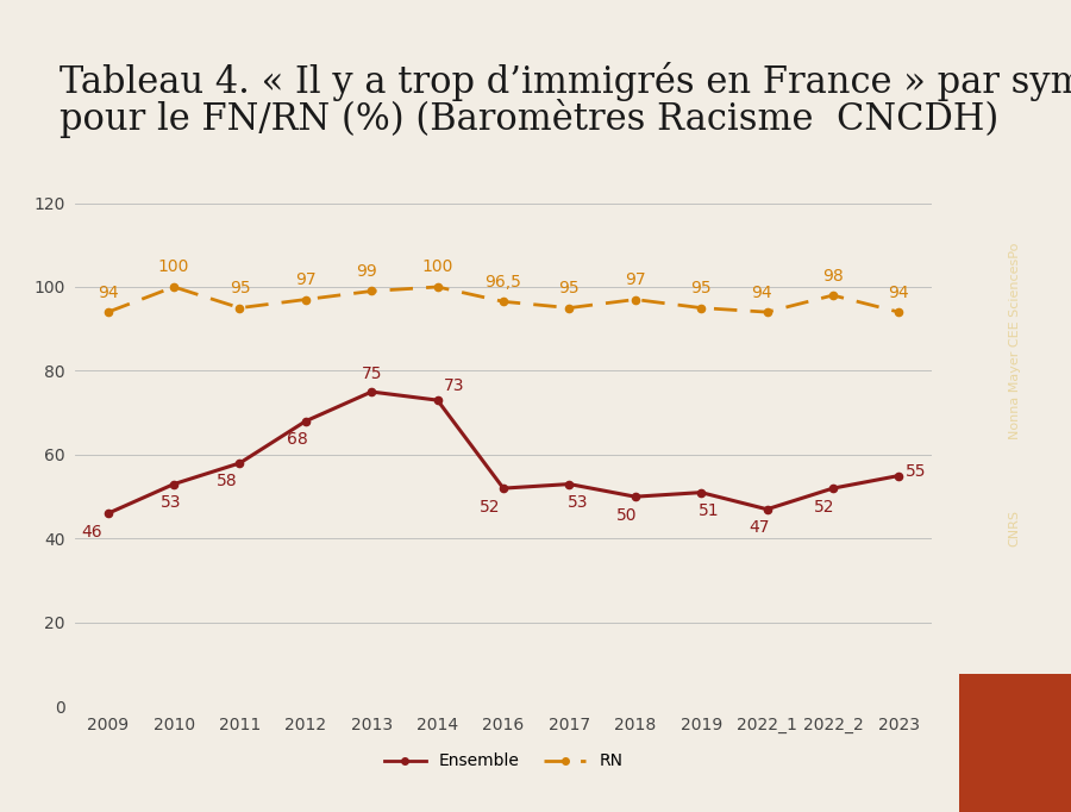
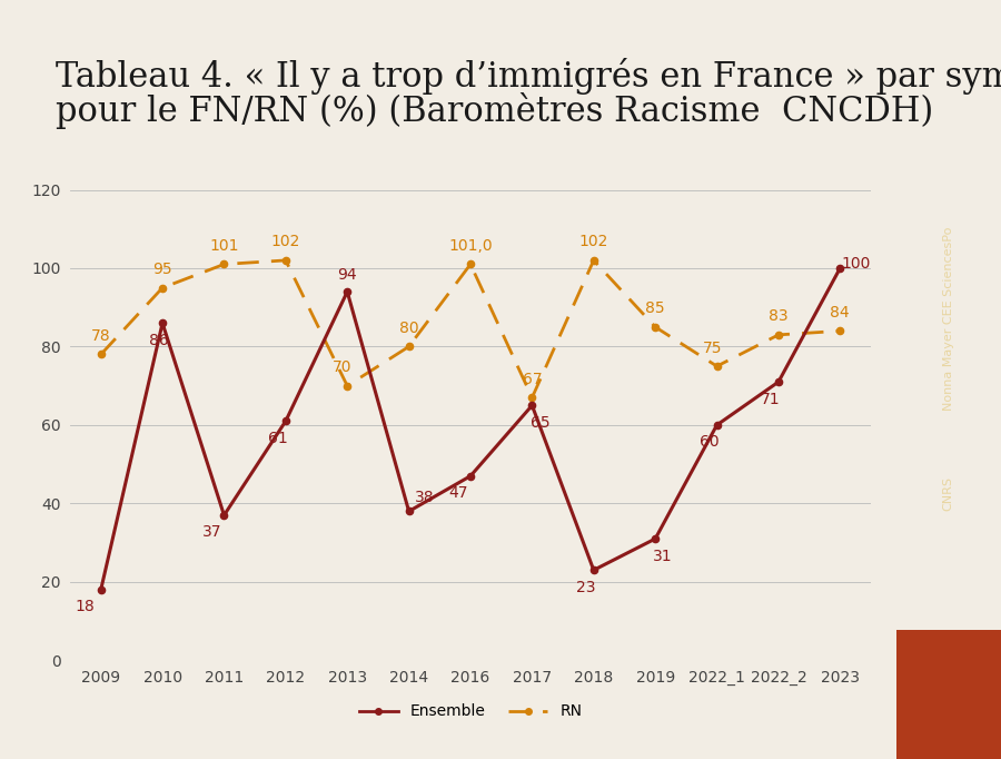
Ensemble/2009: 46 -> 18
RN/2009: 94 -> 78
Ensemble/2010: 53 -> 86
RN/2010: 100 -> 95
Ensemble/2011: 58 -> 37
RN/2011: 95 -> 101
Ensemble/2012: 68 -> 61
RN/2012: 97 -> 102
Ensemble/2013: 75 -> 94
RN/2013: 99 -> 70
Ensemble/2014: 73 -> 38
RN/2014: 100 -> 80
Ensemble/2016: 52 -> 47
RN/2016: 96,5 -> 101,0
Ensemble/2017: 53 -> 65
RN/2017: 95 -> 67
Ensemble/2018: 50 -> 23
RN/2018: 97 -> 102
Ensemble/2019: 51 -> 31
RN/2019: 95 -> 85
Ensemble/2022_1: 47 -> 60
RN/2022_1: 94 -> 75
Ensemble/2022_2: 52 -> 71
RN/2022_2: 98 -> 83
Ensemble/2023: 55 -> 100
RN/2023: 94 -> 84
